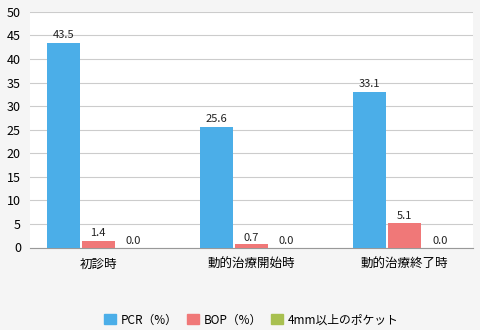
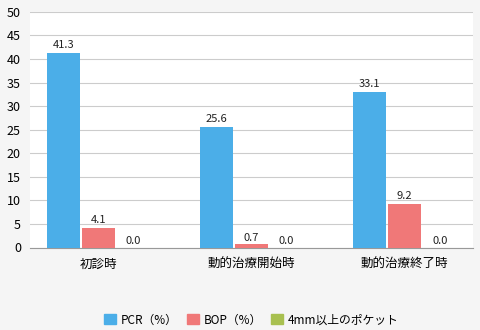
PCR（%）/初診時: 43.5 -> 41.3
BOP（%）/初診時: 1.4 -> 4.1
BOP（%）/動的治療終了時: 5.1 -> 9.2
